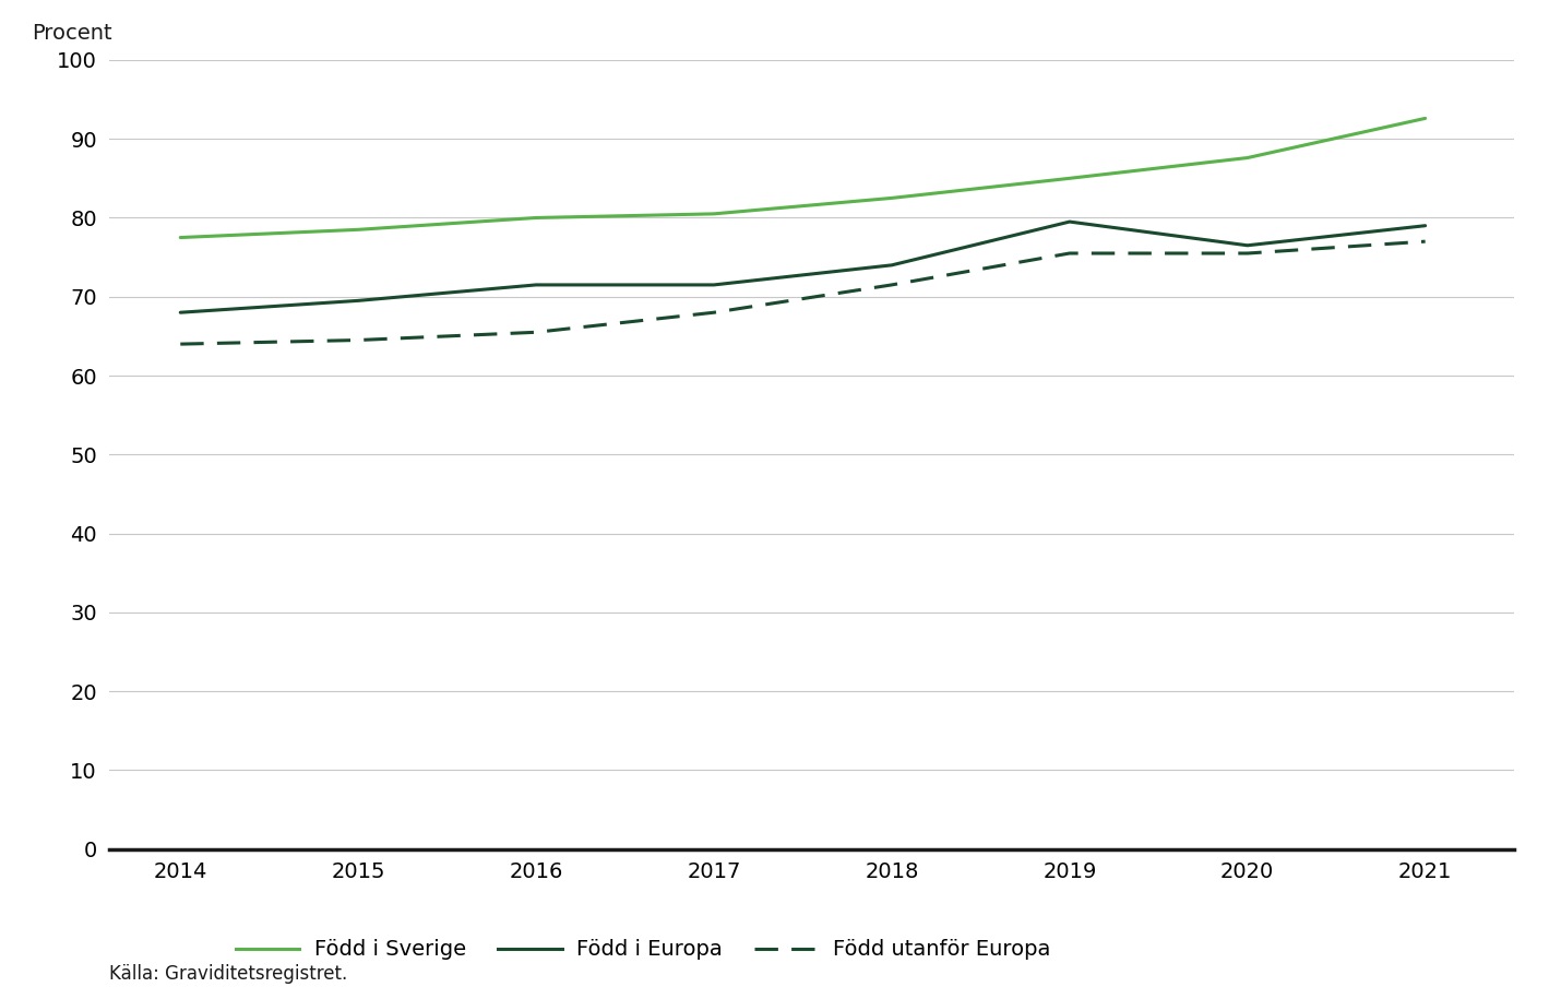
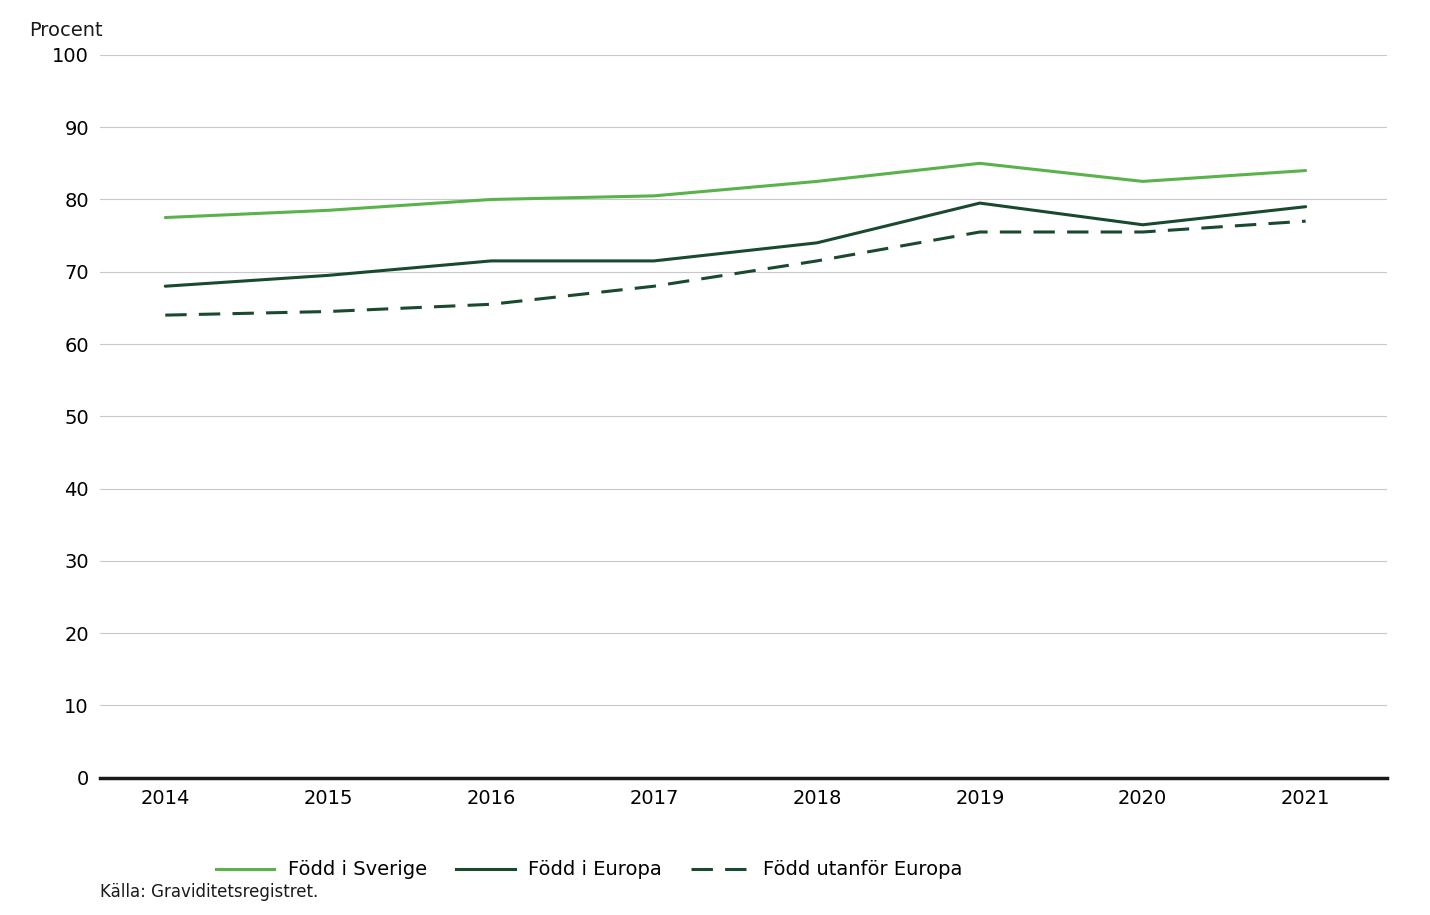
Född i Sverige/2020: 87.6 -> 82.5
Född i Sverige/2021: 92.6 -> 84.0
